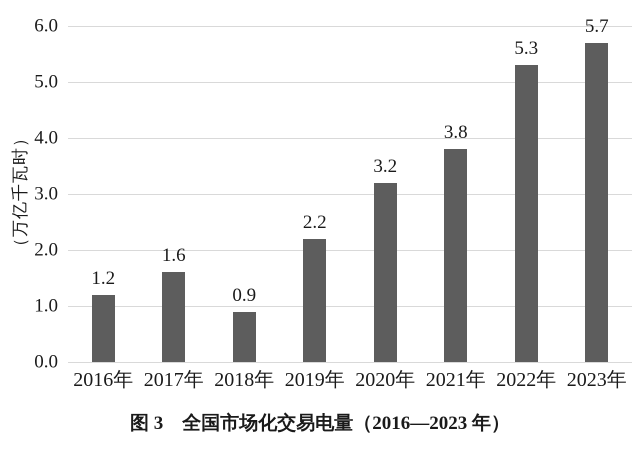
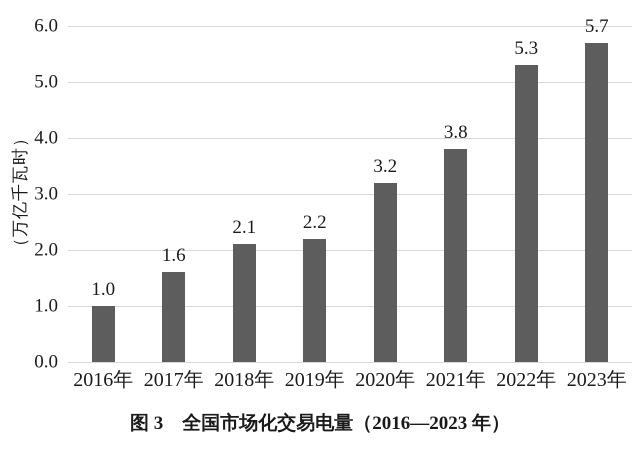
2016年: 1.2 -> 1.0
2018年: 0.9 -> 2.1
